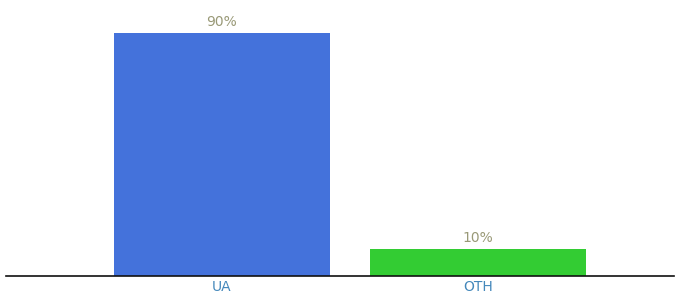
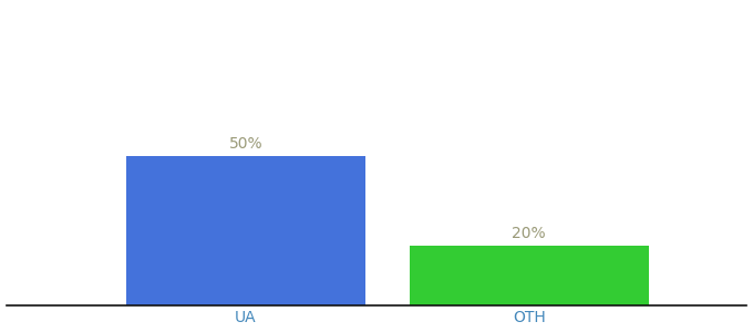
UA: 90% -> 50%
OTH: 10% -> 20%
